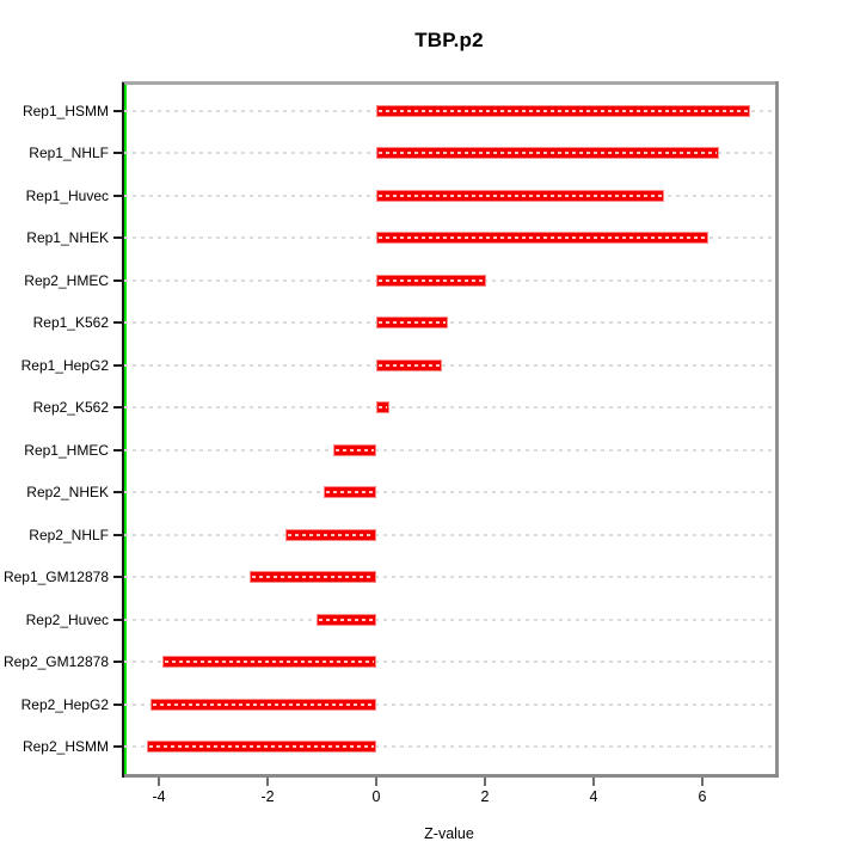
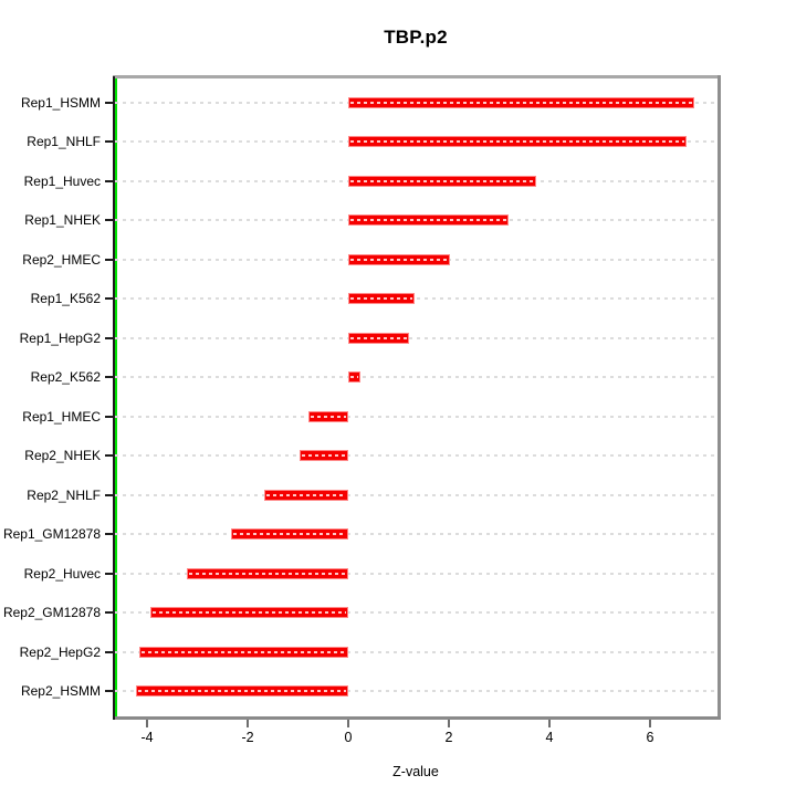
Rep1_NHLF: 6.3 -> 6.7
Rep1_Huvec: 5.3 -> 3.7
Rep1_NHEK: 6.1 -> 3.2
Rep2_Huvec: -1.1 -> -3.2
